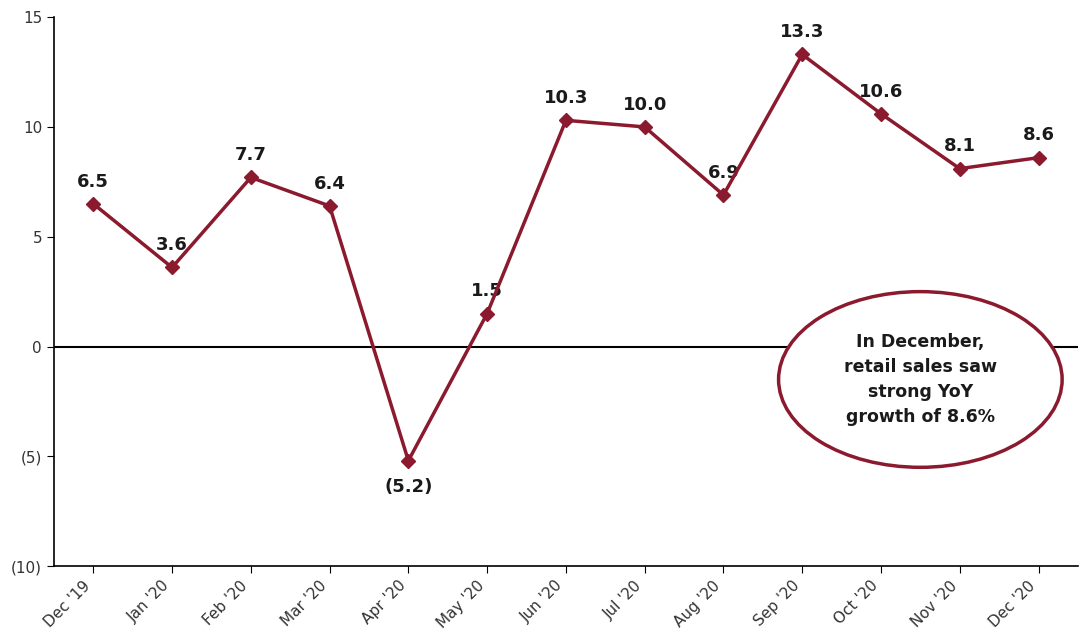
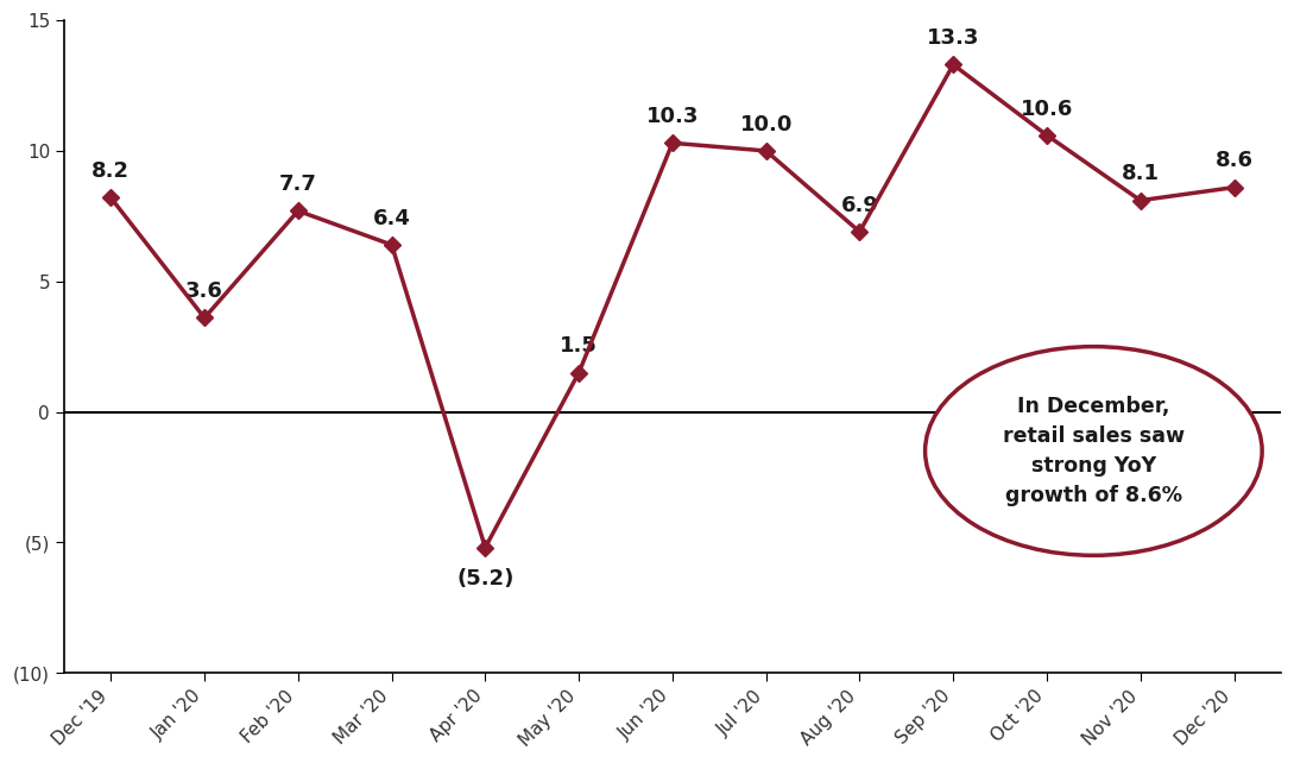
Dec '19: 6.5 -> 8.2
